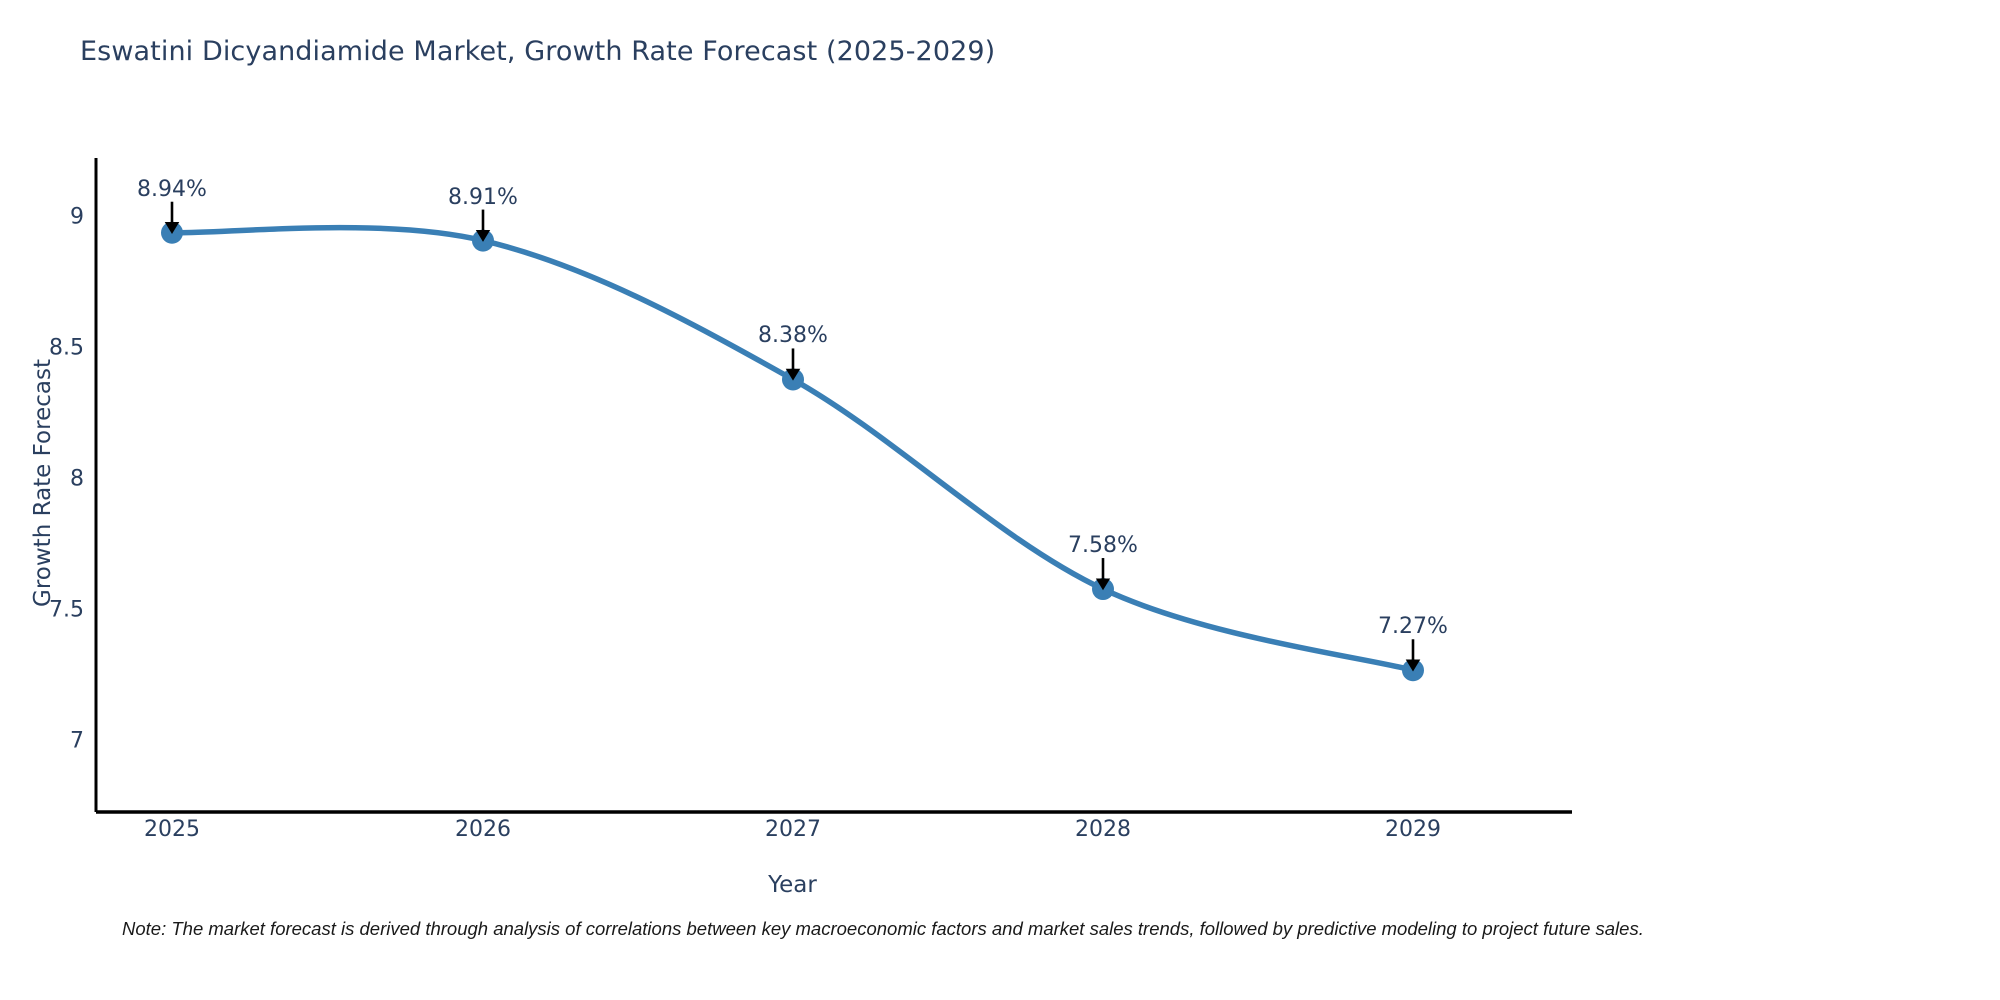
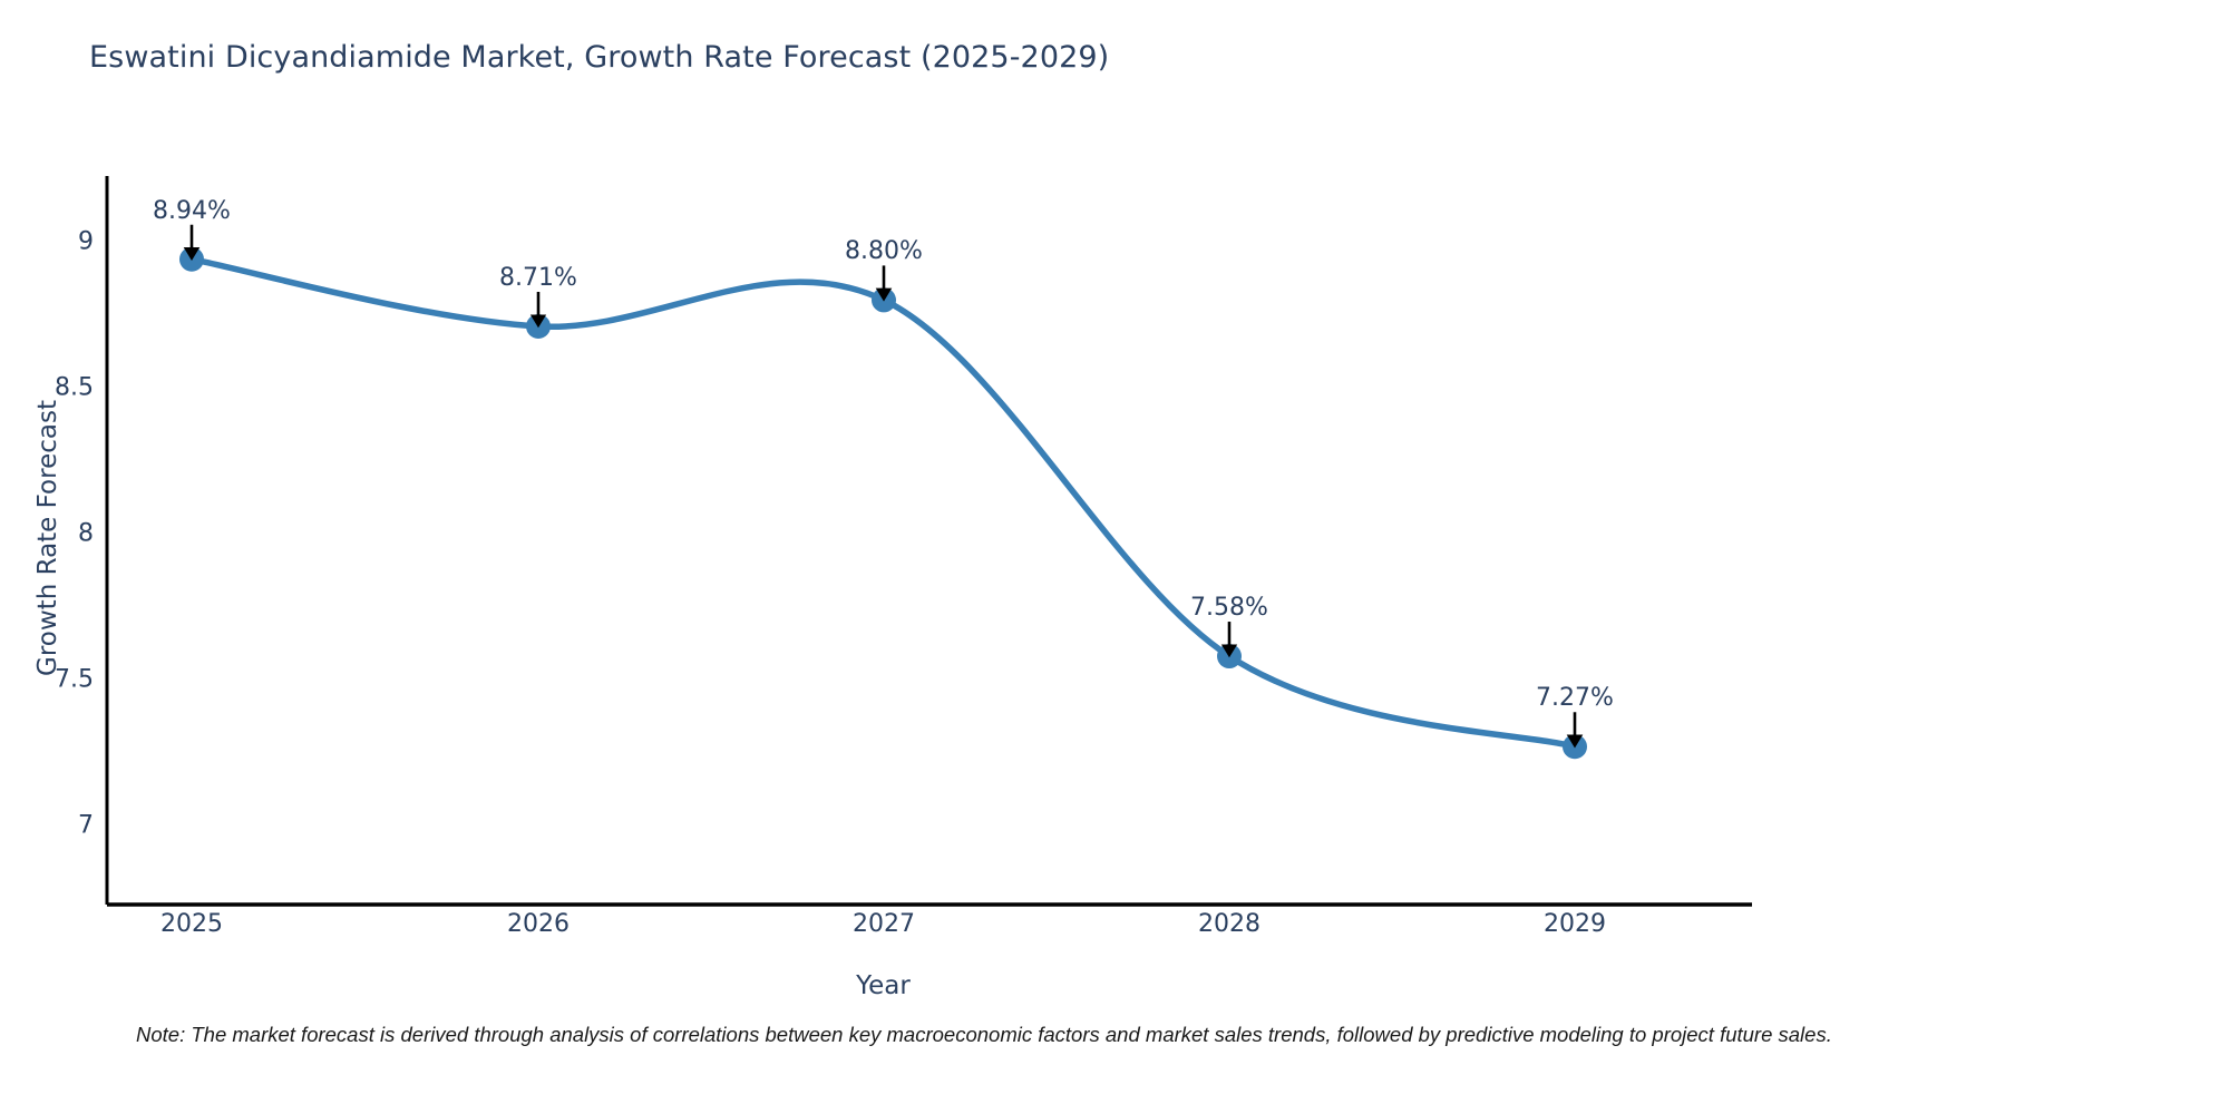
2026: 8.91% -> 8.71%
2027: 8.38% -> 8.80%
